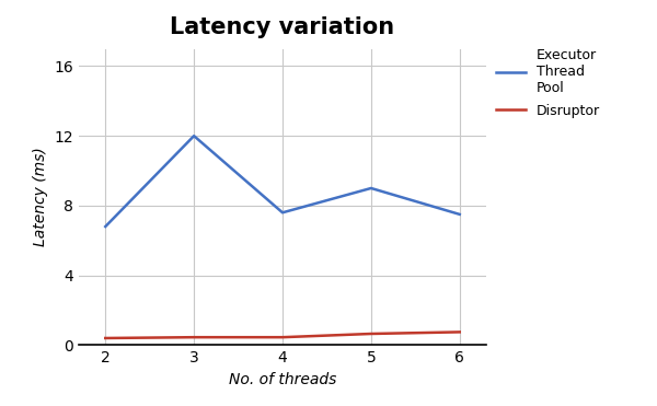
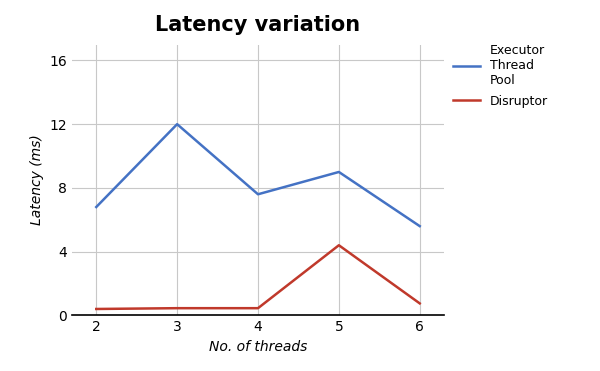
Disruptor/5: 0.7 -> 4.4
Executor Thread Pool/6: 7.5 -> 5.6
